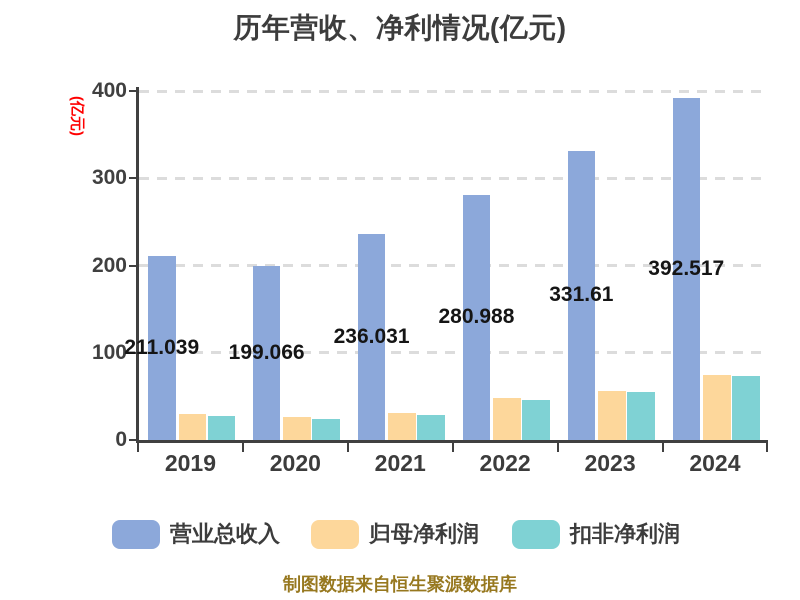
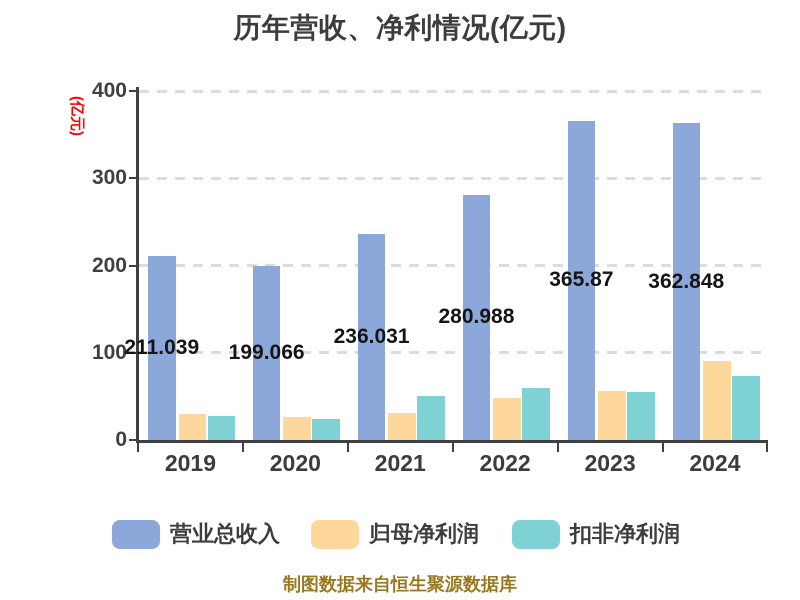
扣非净利润/2021: 30 -> 50
扣非净利润/2022: 50 -> 60
营业总收入/2023: 331.61 -> 365.87
营业总收入/2024: 392.517 -> 362.848
归母净利润/2024: 80 -> 90
